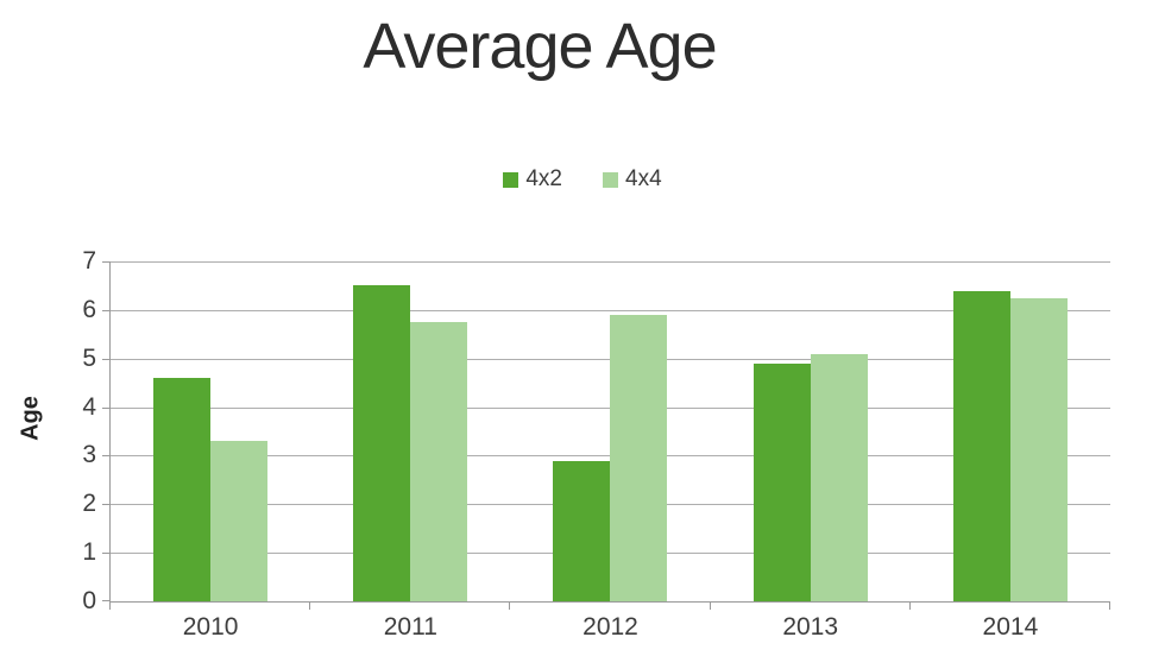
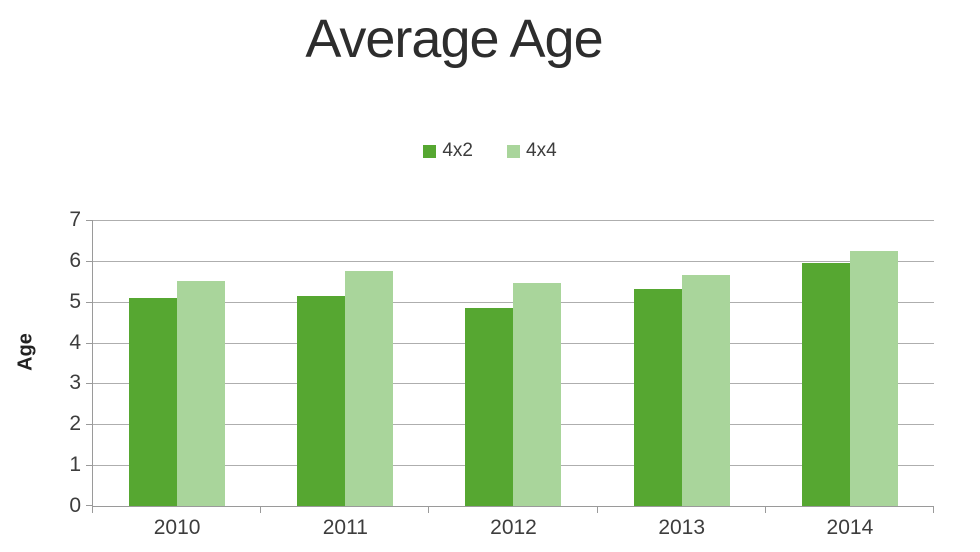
4x2/2010: 4.6 -> 5.1
4x4/2010: 3.3 -> 5.5
4x2/2011: 6.5 -> 5.2
4x2/2012: 2.9 -> 4.8
4x4/2012: 5.9 -> 5.5
4x2/2013: 4.9 -> 5.3
4x4/2013: 5.1 -> 5.7
4x2/2014: 6.4 -> 6.0
